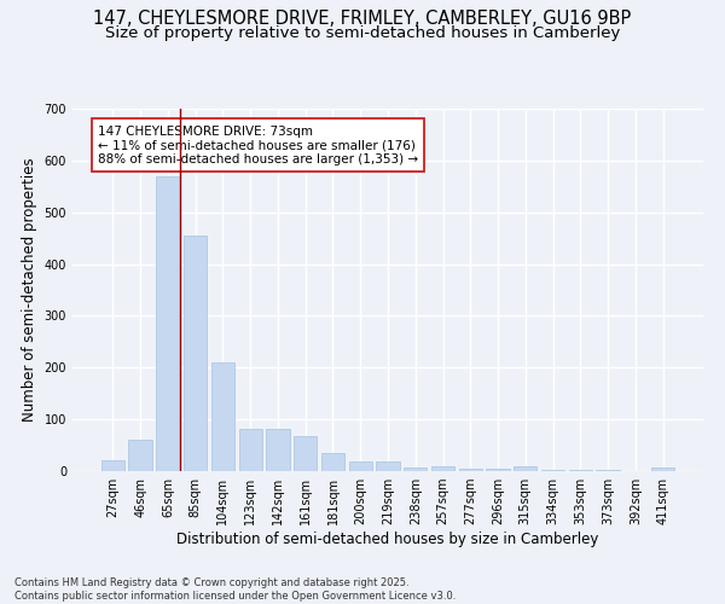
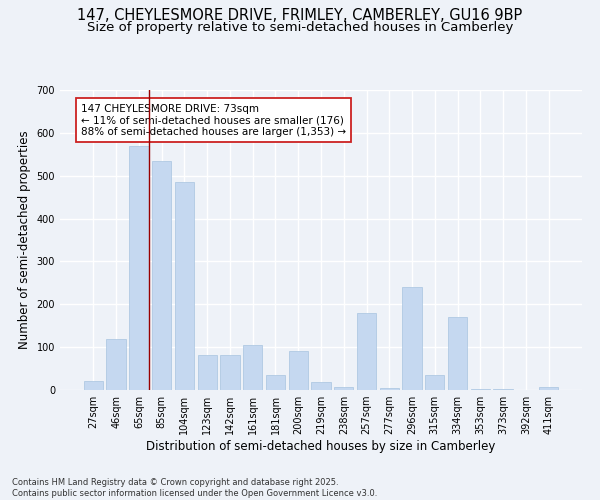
46sqm: 60 -> 120
85sqm: 455 -> 535
104sqm: 210 -> 485
161sqm: 68 -> 105
200sqm: 18 -> 90
257sqm: 10 -> 180
296sqm: 5 -> 240
315sqm: 10 -> 35
334sqm: 2 -> 170
